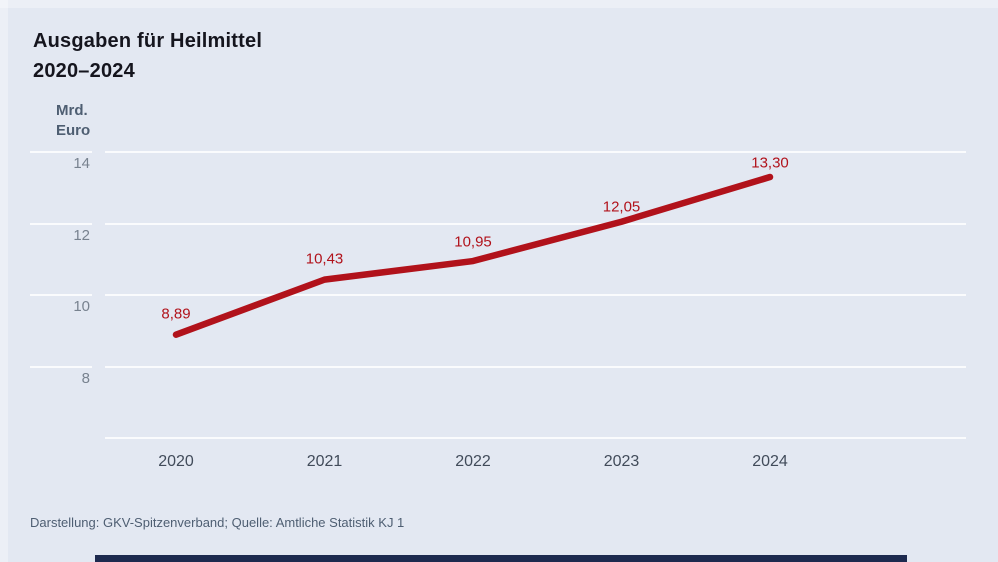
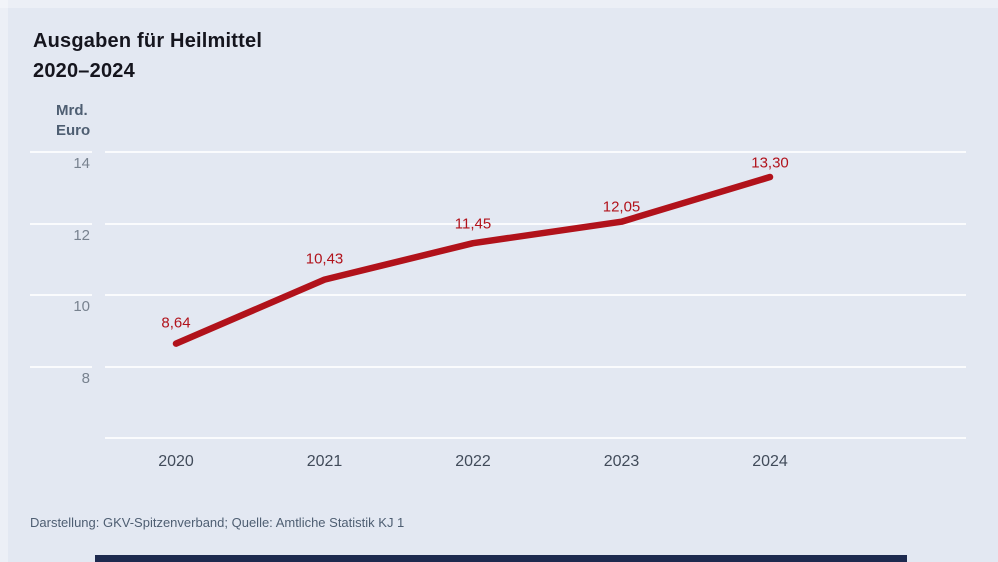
2020: 8,89 -> 8,64
2022: 10,95 -> 11,45
